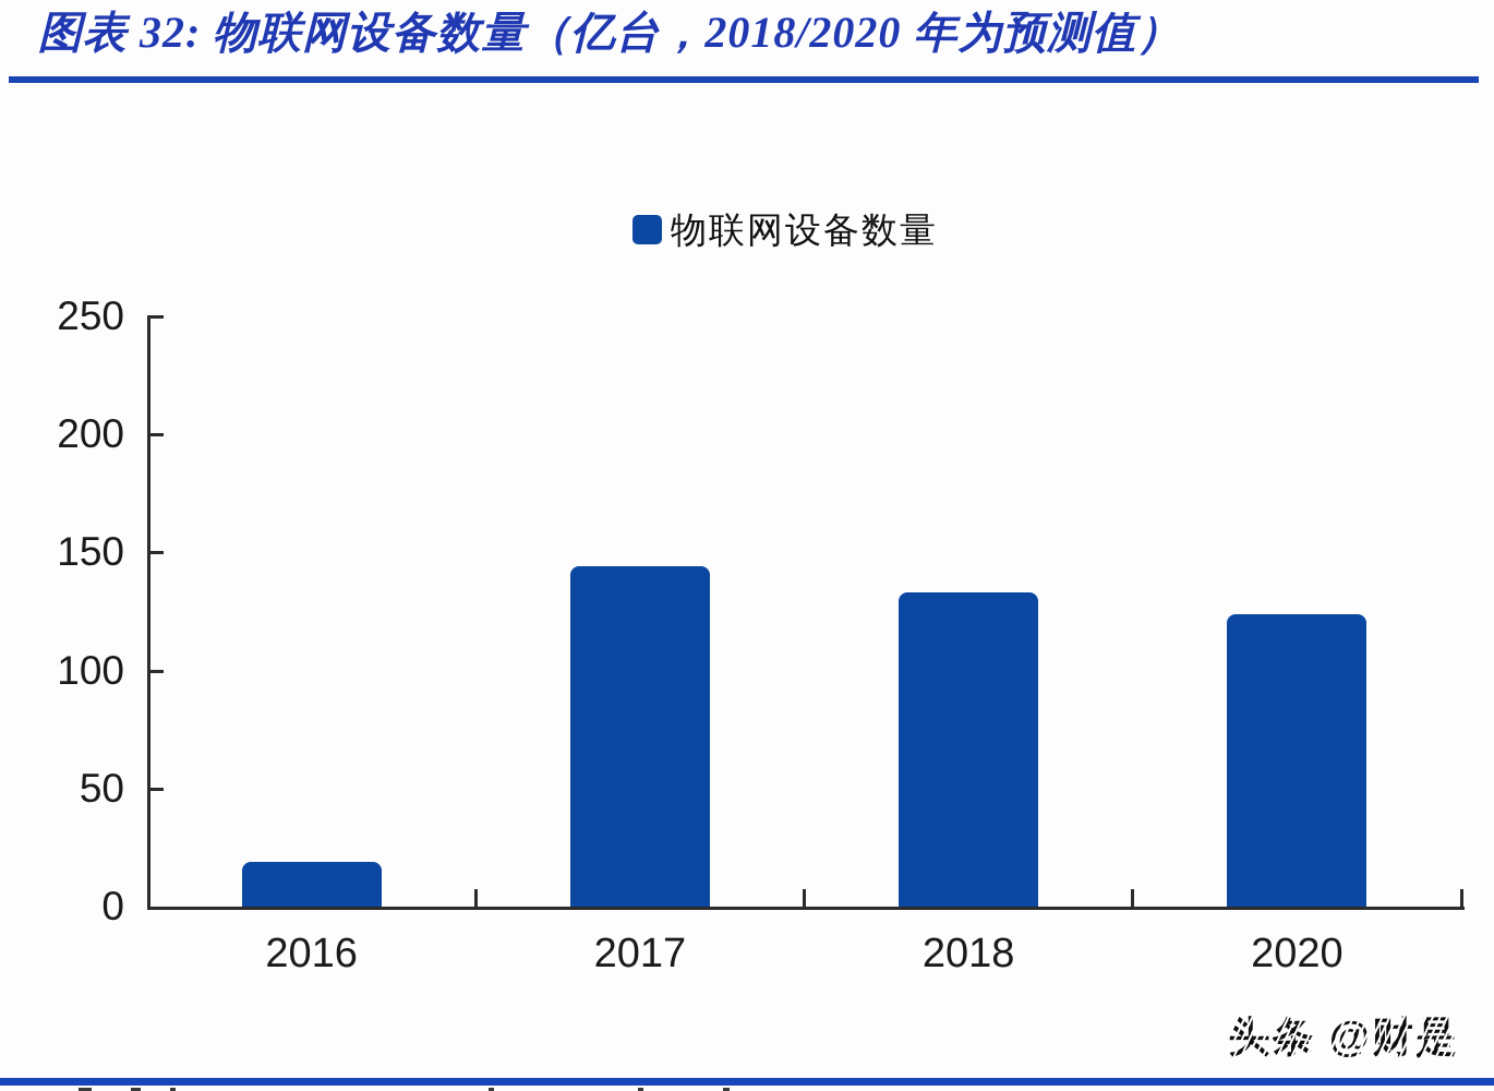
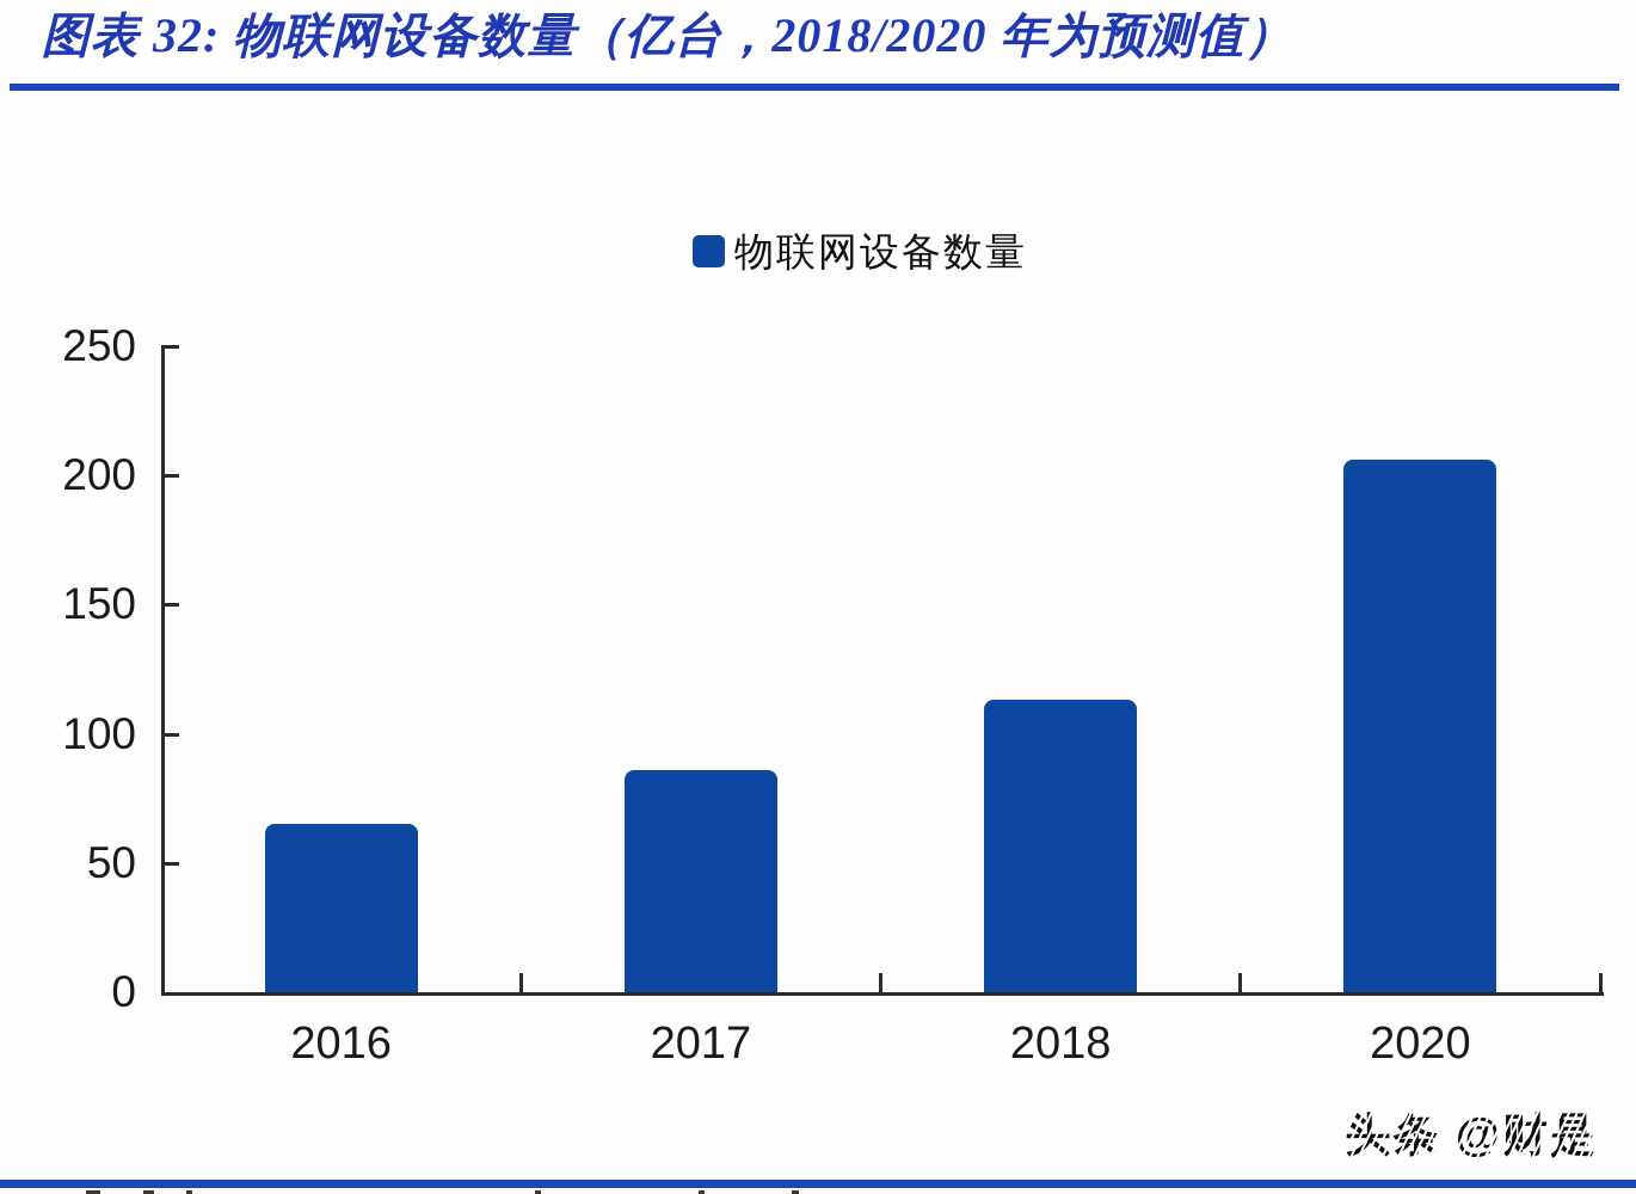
2016: 19 -> 65
2017: 144 -> 86
2018: 133 -> 113
2020: 124 -> 206
